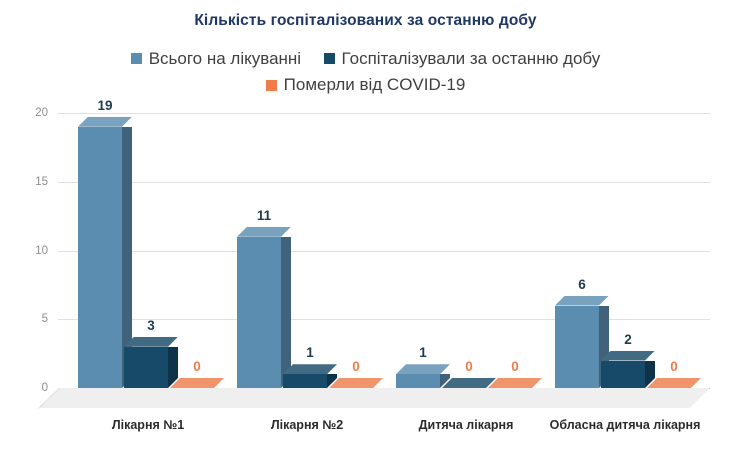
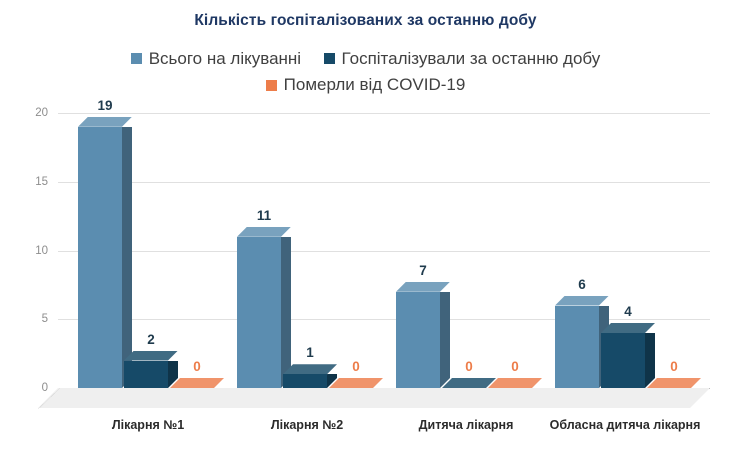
Госпіталізували за останню добу/Лікарня №1: 3 -> 2
Всього на лікуванні/Дитяча лікарня: 1 -> 7
Госпіталізували за останню добу/Обласна дитяча лікарня: 2 -> 4
